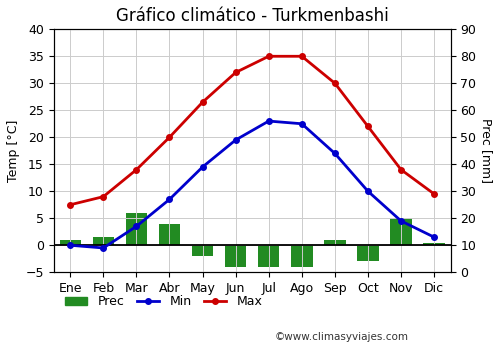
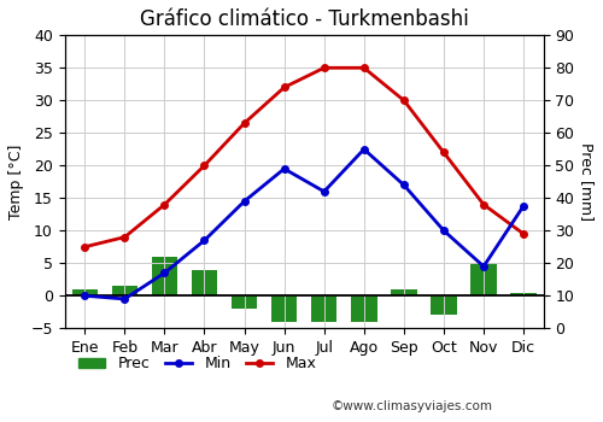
Min/Jul: 23.0 -> 16.0
Min/Dic: 1.5 -> 13.8
